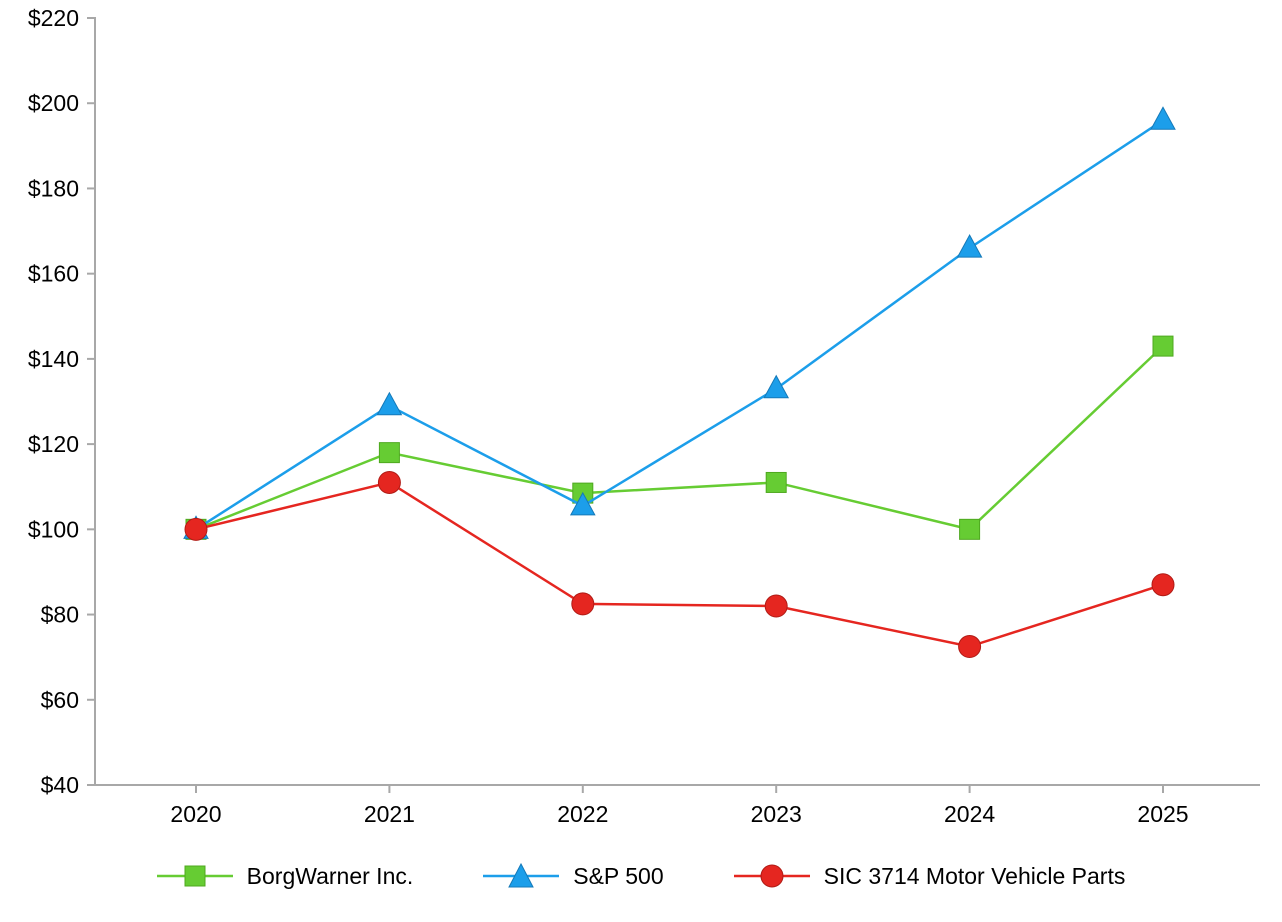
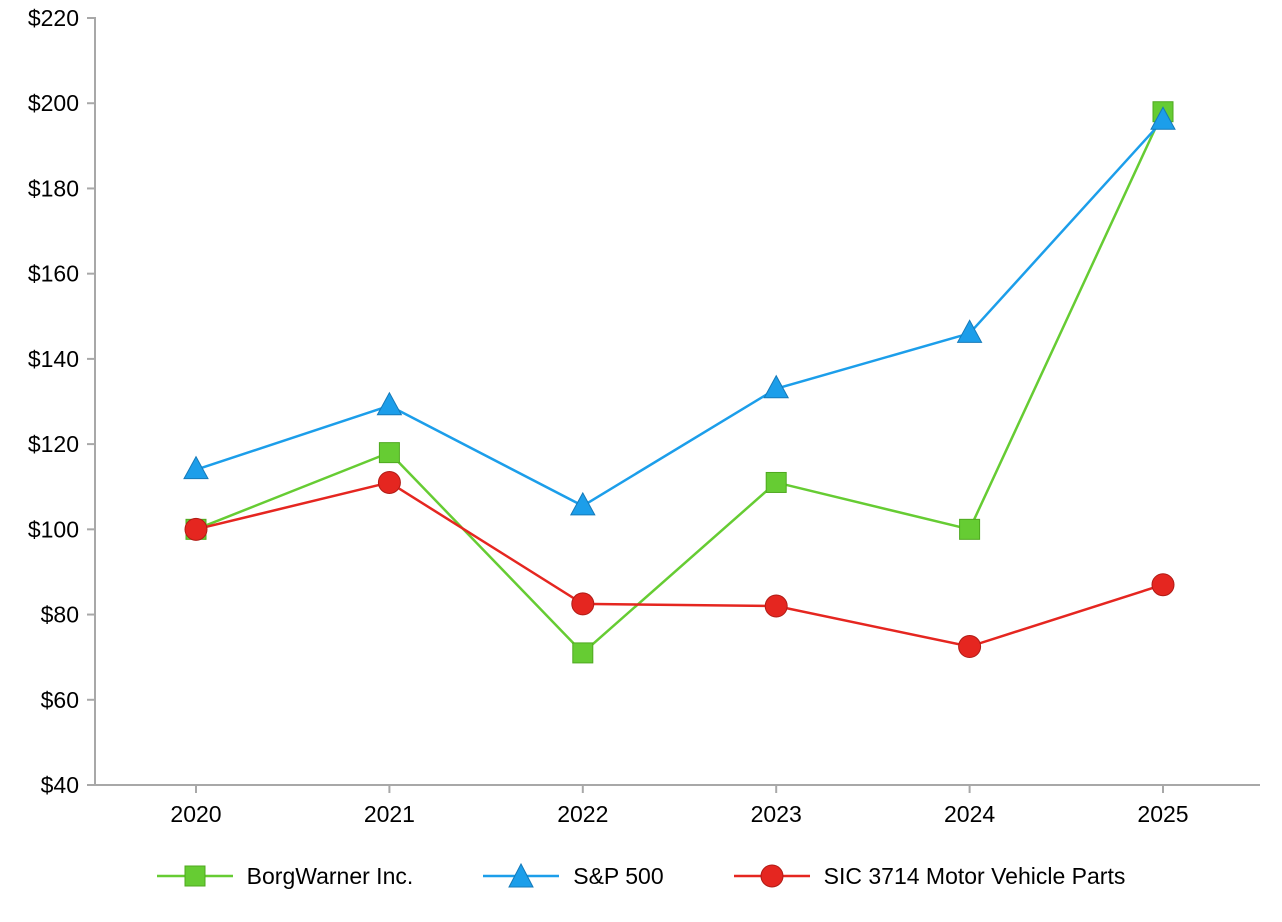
S&P 500/2020: $100 -> $114
BorgWarner Inc./2022: $108 -> $71
S&P 500/2024: $166 -> $146
BorgWarner Inc./2025: $143 -> $198
